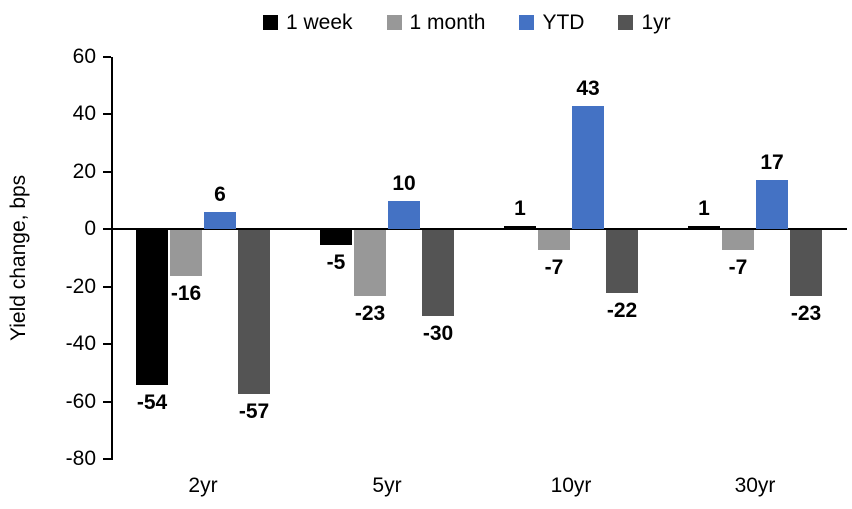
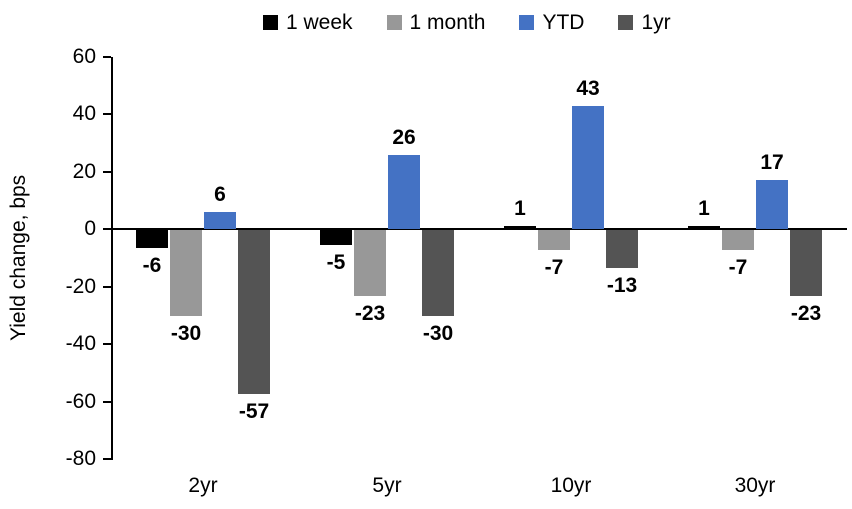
1 week/2yr: -54 -> -6
1 month/2yr: -16 -> -30
YTD/5yr: 10 -> 26
1yr/10yr: -22 -> -13
